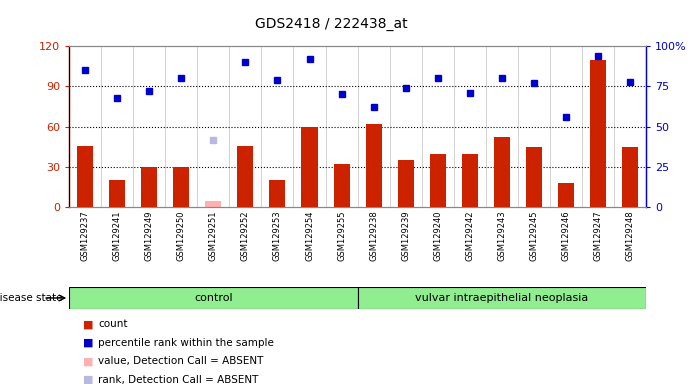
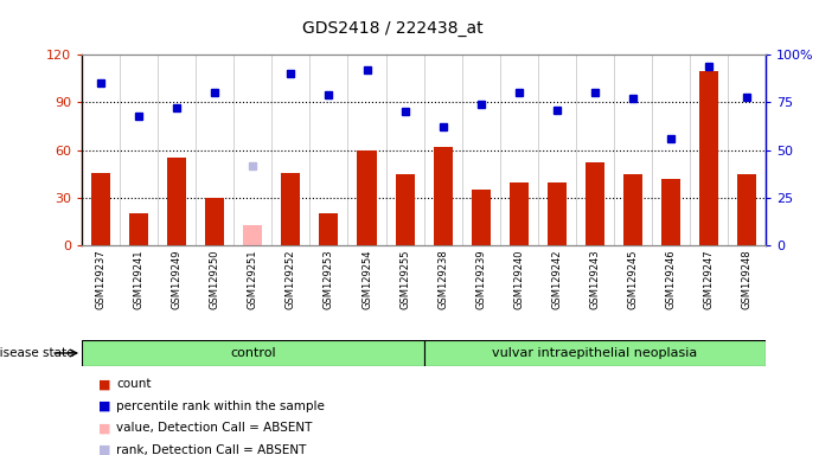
GSM129249: 30 -> 55
GSM129251: 5 -> 13
GSM129255: 32 -> 45
GSM129246: 18 -> 42
